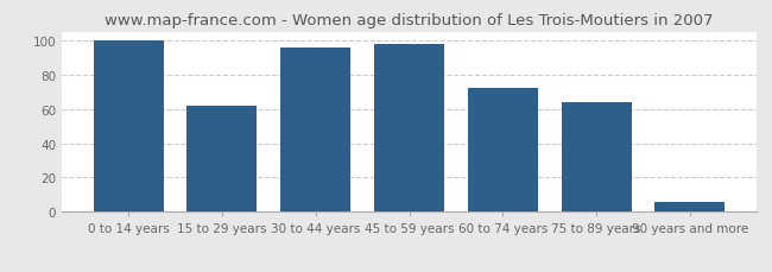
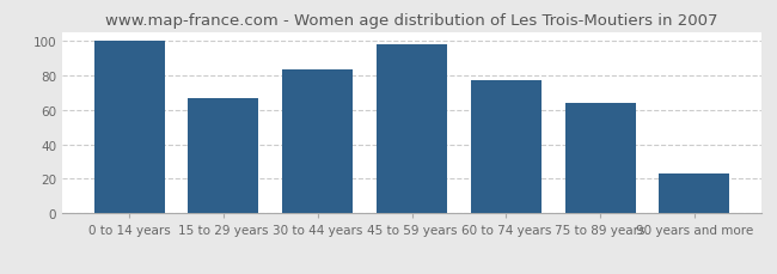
15 to 29 years: 62 -> 67
30 to 44 years: 96 -> 83
60 to 74 years: 72 -> 77
90 years and more: 6 -> 23
